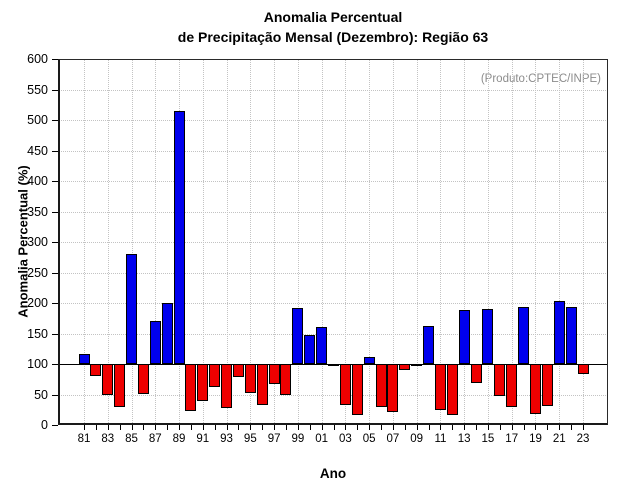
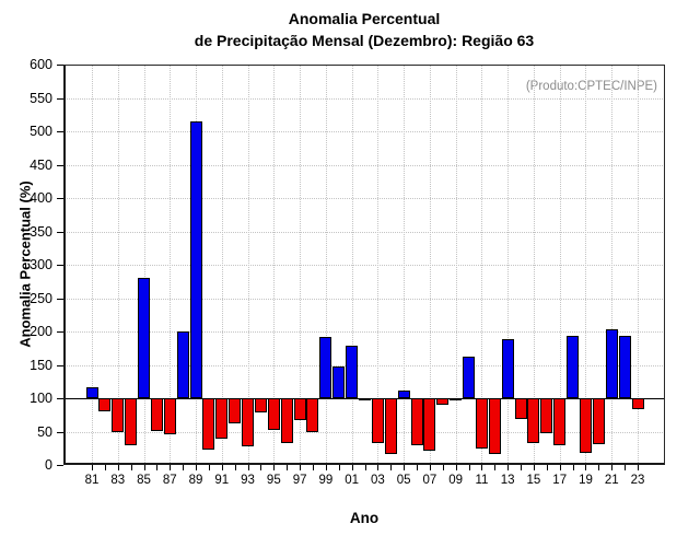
87: 170 -> 50
01: 160 -> 180
15: 190 -> 30
